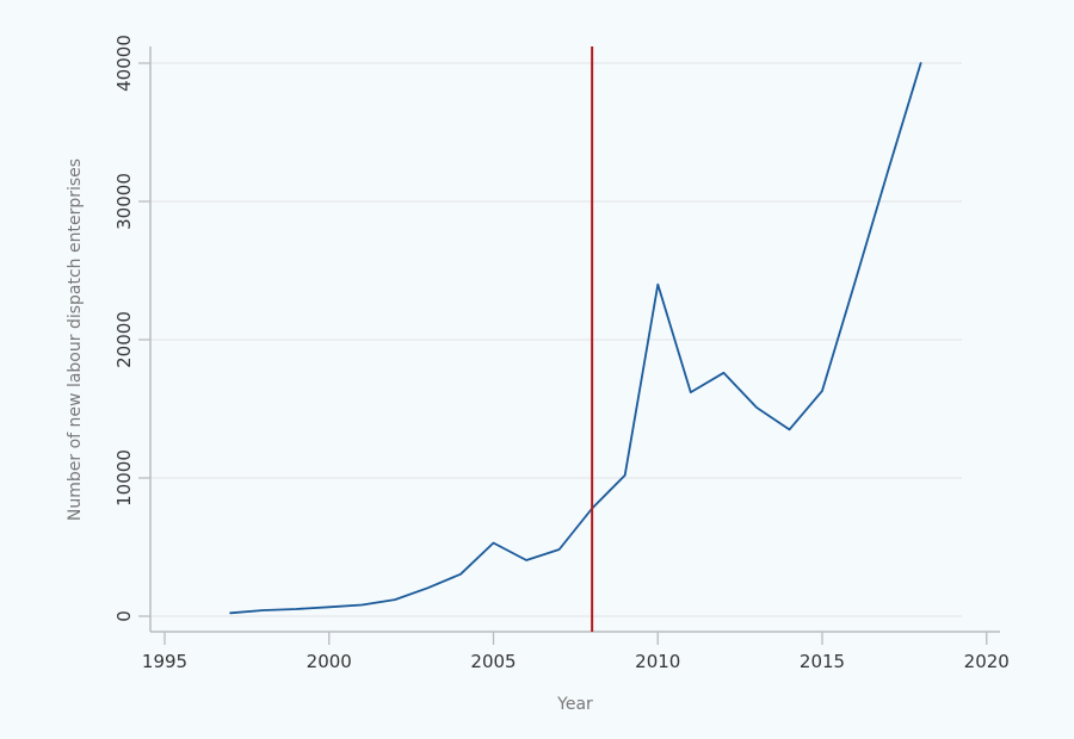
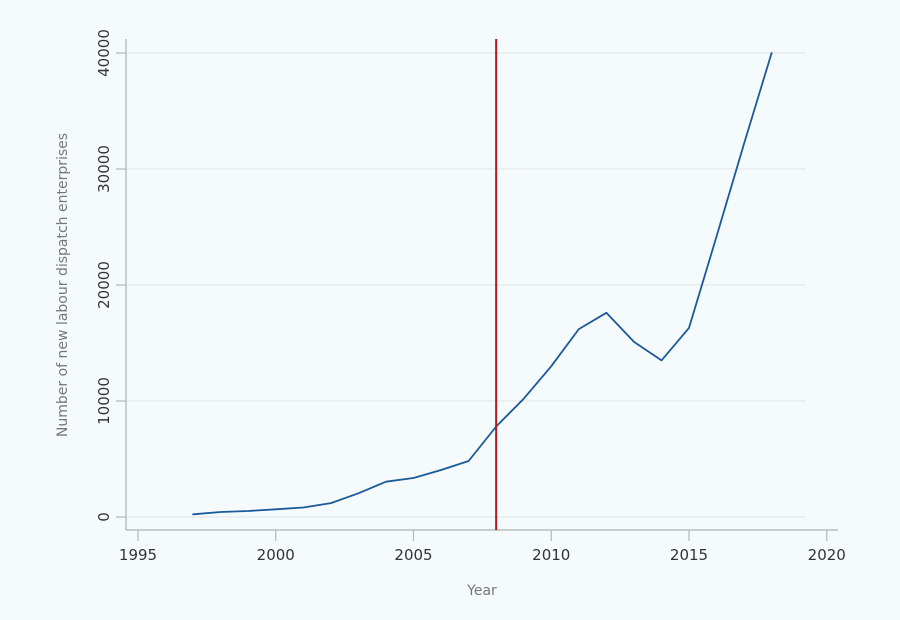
2005: 5300 -> 3400
2010: 24000 -> 13000
